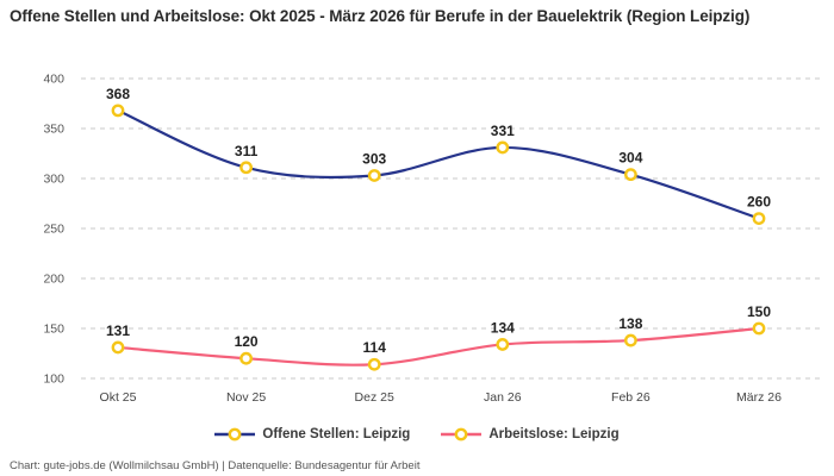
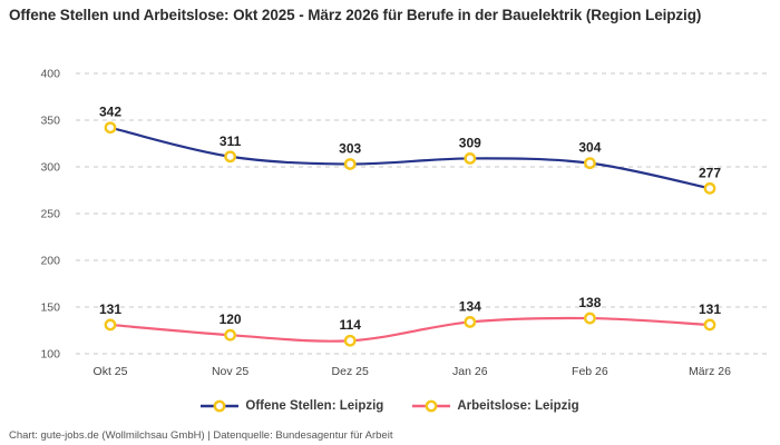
Offene Stellen: Leipzig/Okt 25: 368 -> 342
Offene Stellen: Leipzig/Jan 26: 331 -> 309
Offene Stellen: Leipzig/März 26: 260 -> 277
Arbeitslose: Leipzig/März 26: 150 -> 131
